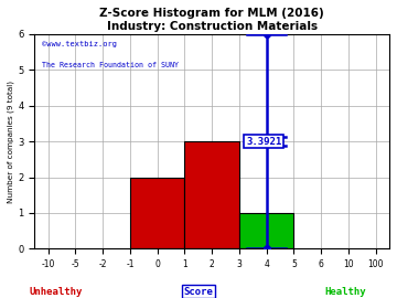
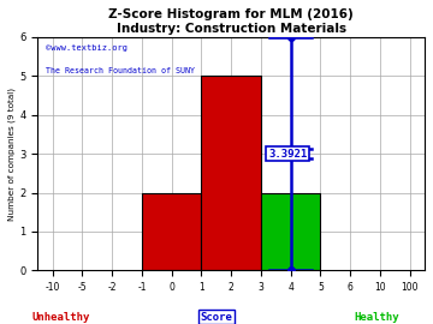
2: 3 -> 5
4: 1 -> 2
